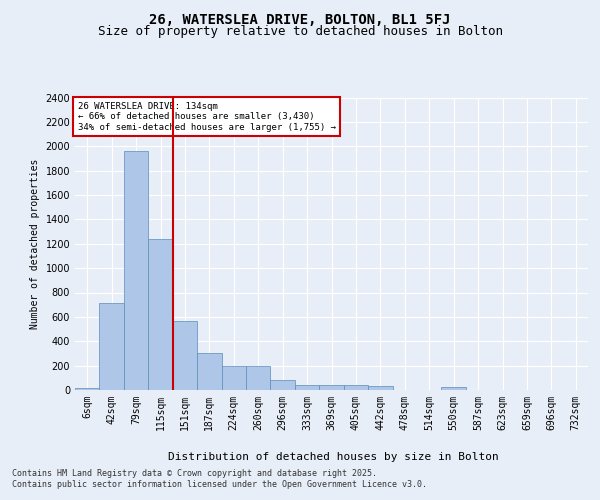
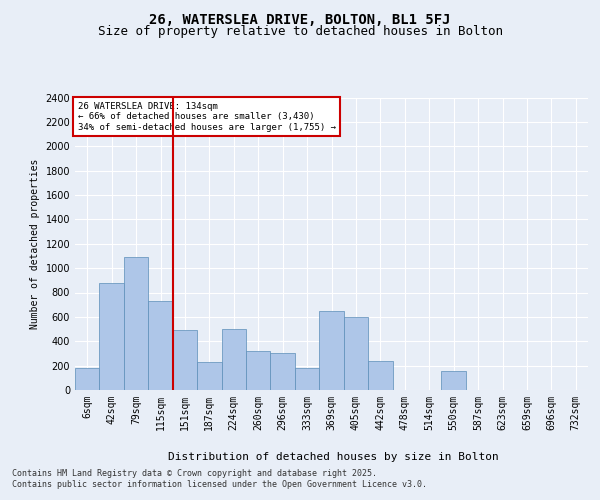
6sqm: 20 -> 180
42sqm: 710 -> 880
79sqm: 1960 -> 1090
115sqm: 1240 -> 730
151sqm: 570 -> 490
187sqm: 300 -> 230
224sqm: 200 -> 500
260sqm: 200 -> 320
296sqm: 80 -> 300
333sqm: 40 -> 180
369sqm: 40 -> 650
405sqm: 40 -> 600
442sqm: 40 -> 240
550sqm: 20 -> 160
